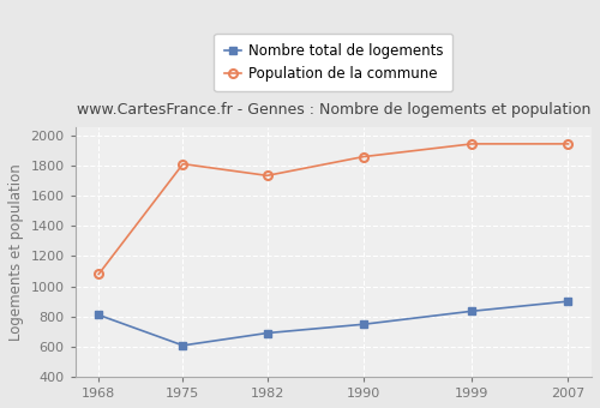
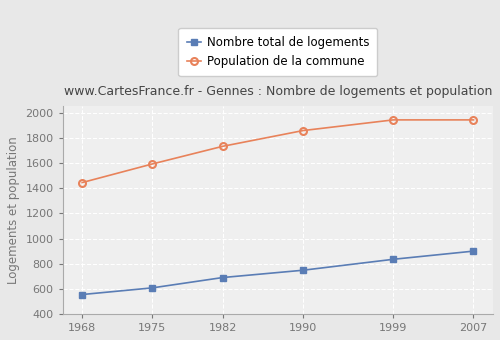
Nombre total de logements/1968: 810 -> 560
Population de la commune/1968: 1080 -> 1440
Population de la commune/1975: 1810 -> 1590
